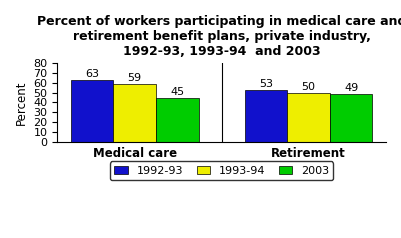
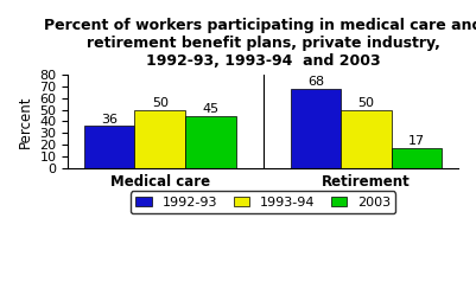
1992-93/Medical care: 63 -> 36
1993-94/Medical care: 59 -> 50
1992-93/Retirement: 53 -> 68
2003/Retirement: 49 -> 17
